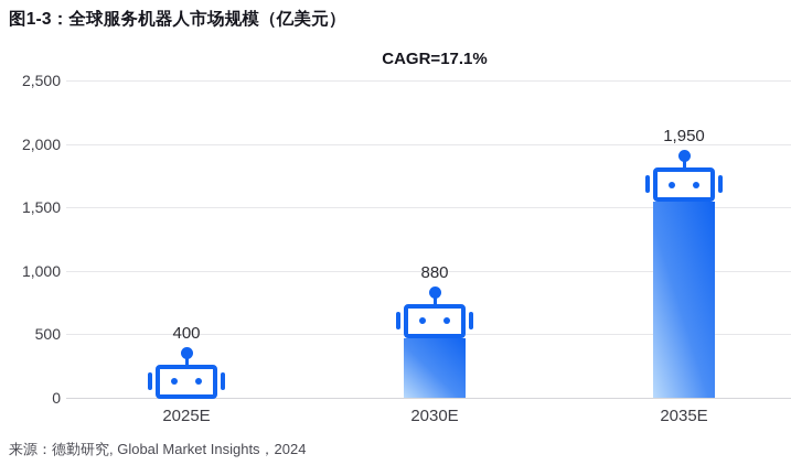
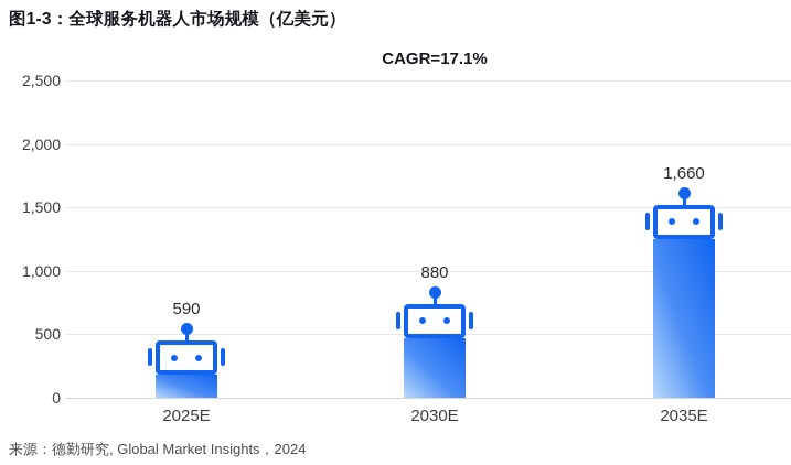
2025E: 400 -> 590
2035E: 1,950 -> 1,660
